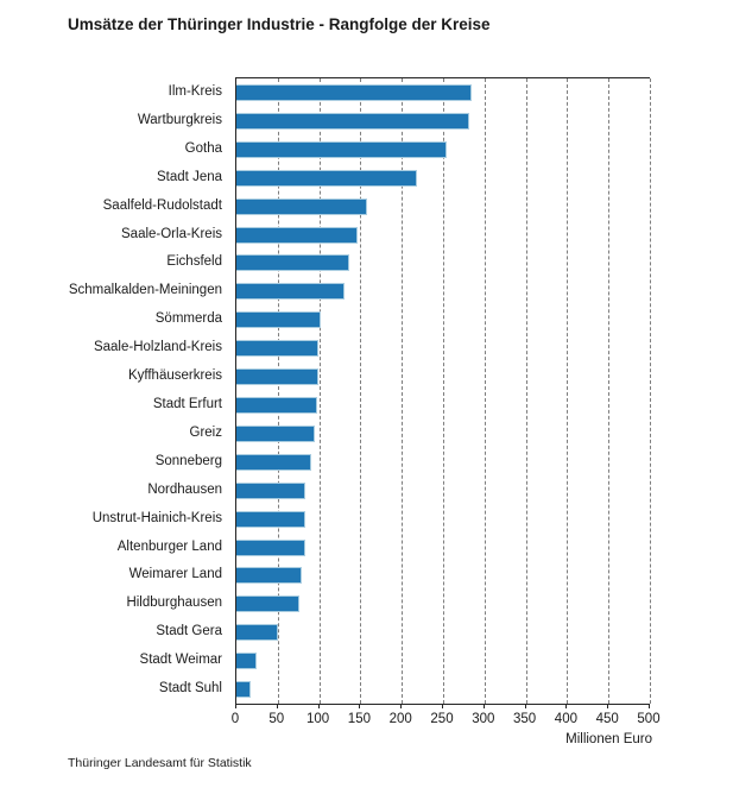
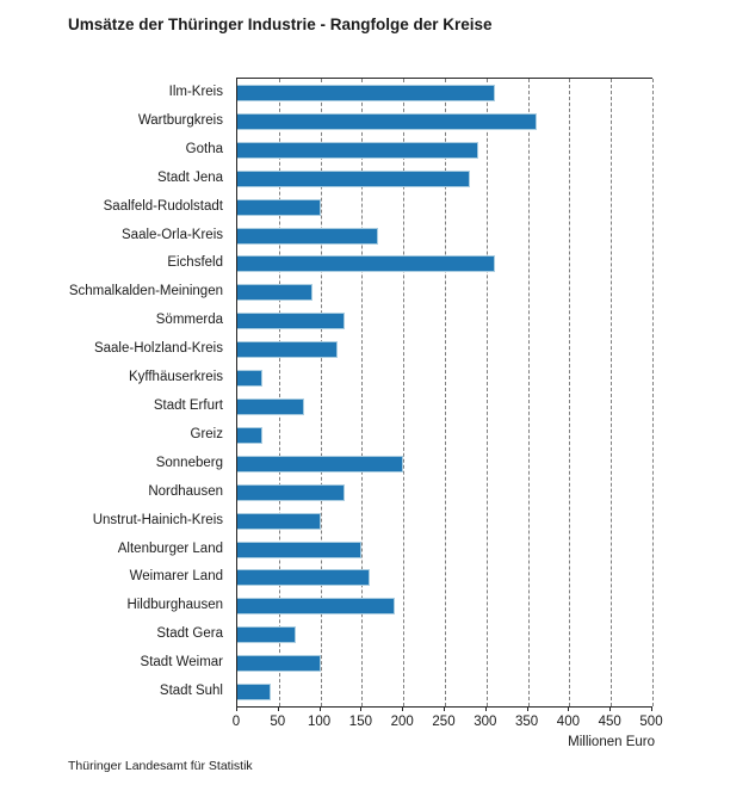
Ilm-Kreis: 280 -> 310
Wartburgkreis: 280 -> 360
Gotha: 260 -> 290
Stadt Jena: 220 -> 280
Saalfeld-Rudolstadt: 160 -> 100
Saale-Orla-Kreis: 150 -> 170
Eichsfeld: 140 -> 310
Schmalkalden-Meiningen: 130 -> 90
Sömmerda: 100 -> 130
Saale-Holzland-Kreis: 100 -> 120
Kyffhäuserkreis: 100 -> 30
Stadt Erfurt: 100 -> 80
Greiz: 100 -> 30
Sonneberg: 90 -> 200
Nordhausen: 80 -> 130
Unstrut-Hainich-Kreis: 80 -> 100
Altenburger Land: 80 -> 150
Weimarer Land: 80 -> 160
Hildburghausen: 80 -> 190
Stadt Gera: 50 -> 70
Stadt Weimar: 20 -> 100
Stadt Suhl: 20 -> 40
